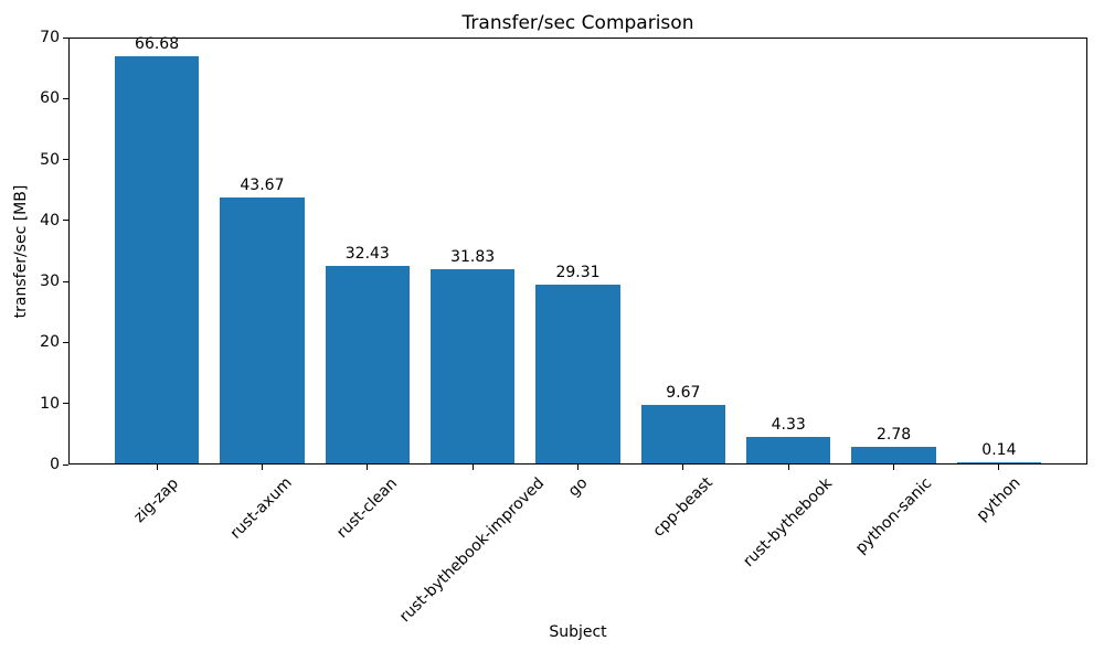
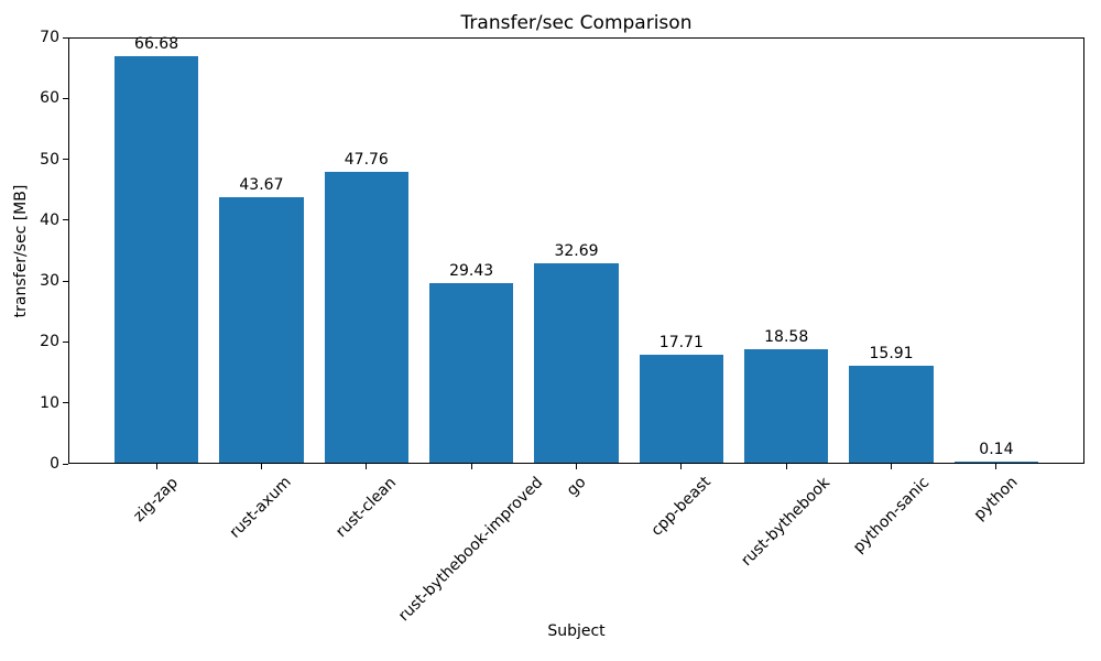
rust-clean: 32.43 -> 47.76
rust-bythebook-improved: 31.83 -> 29.43
go: 29.31 -> 32.69
cpp-beast: 9.67 -> 17.71
rust-bythebook: 4.33 -> 18.58
python-sanic: 2.78 -> 15.91
